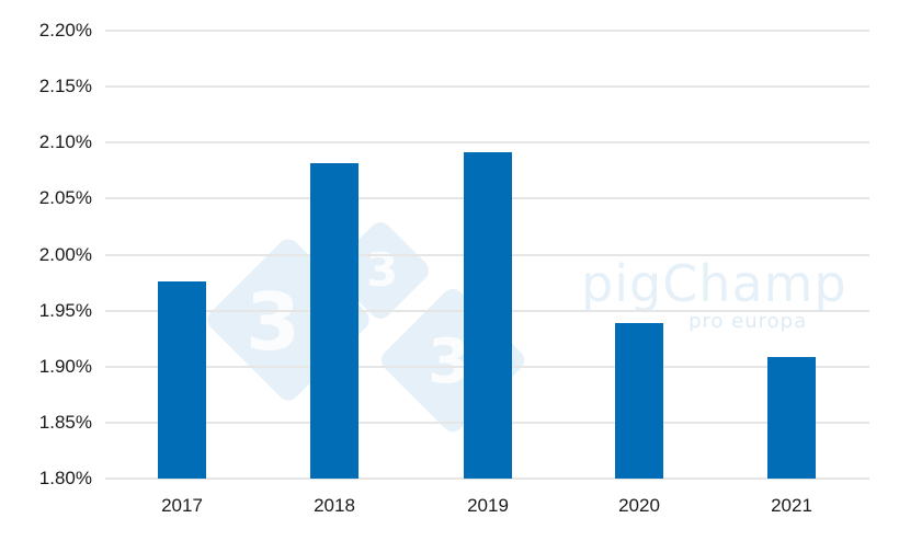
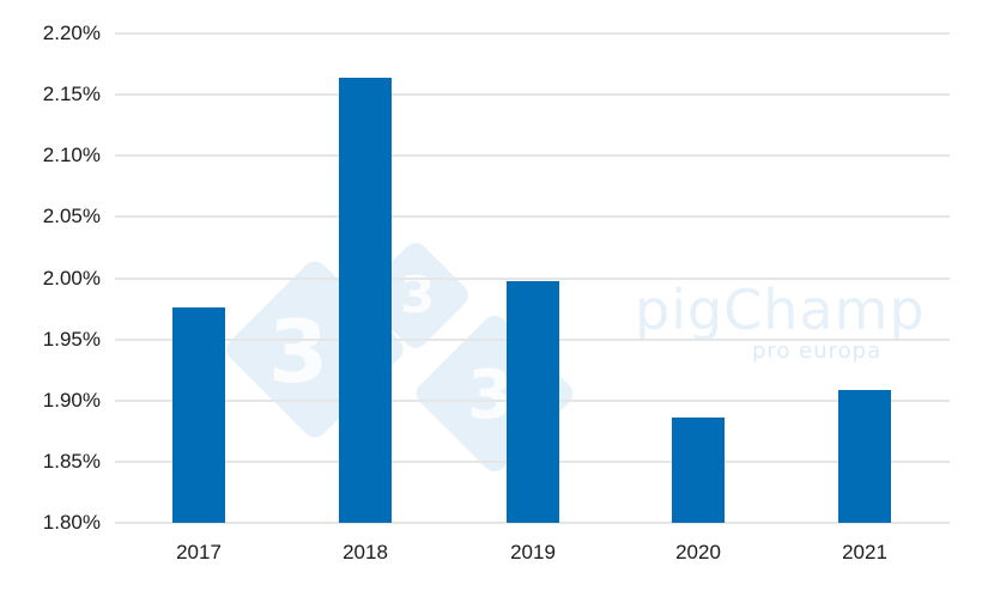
2018: 2.082% -> 2.164%
2019: 2.091% -> 1.998%
2020: 1.939% -> 1.886%
